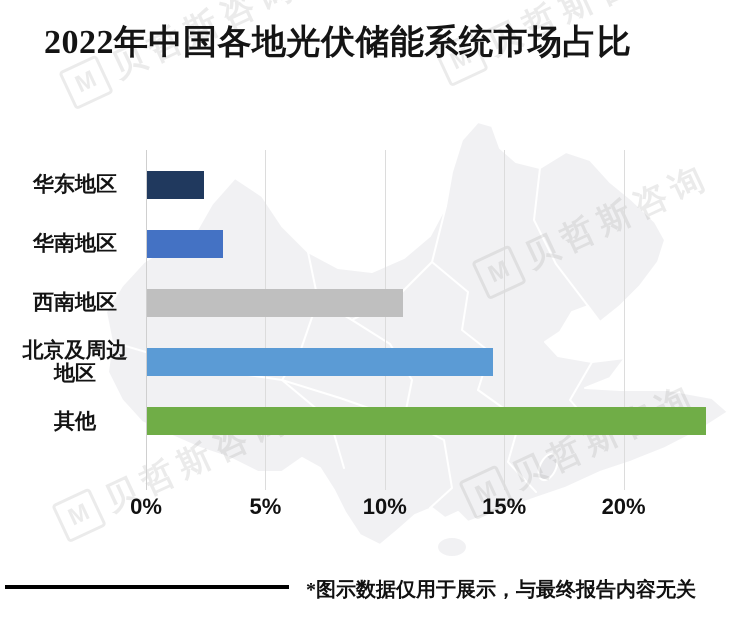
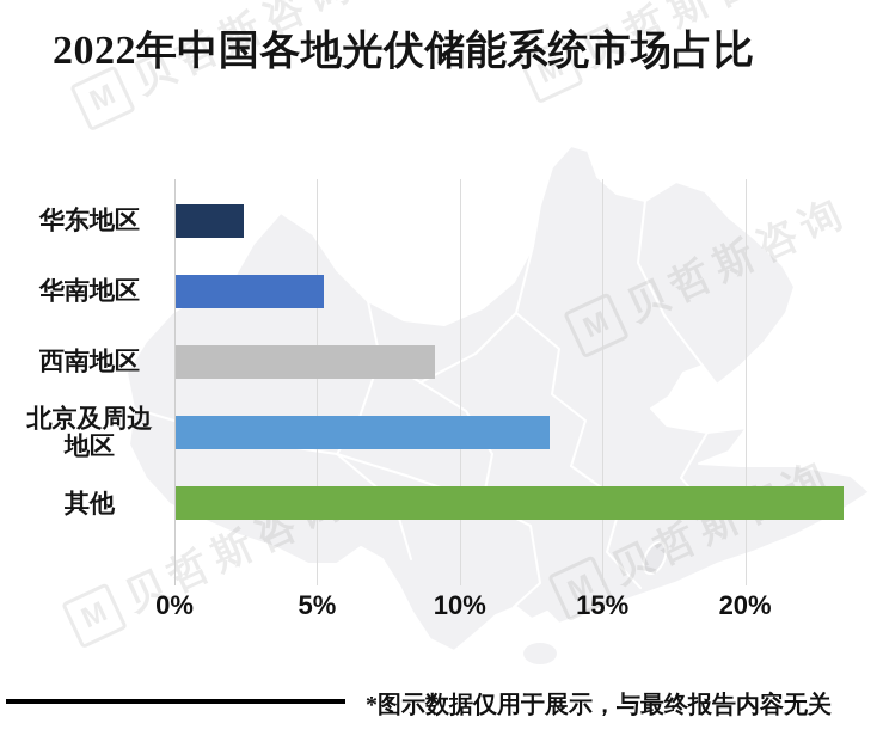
华南地区: 3.2% -> 5.2%
西南地区: 10.7% -> 9.1%
北京及周边地区: 14.5% -> 13.1%
